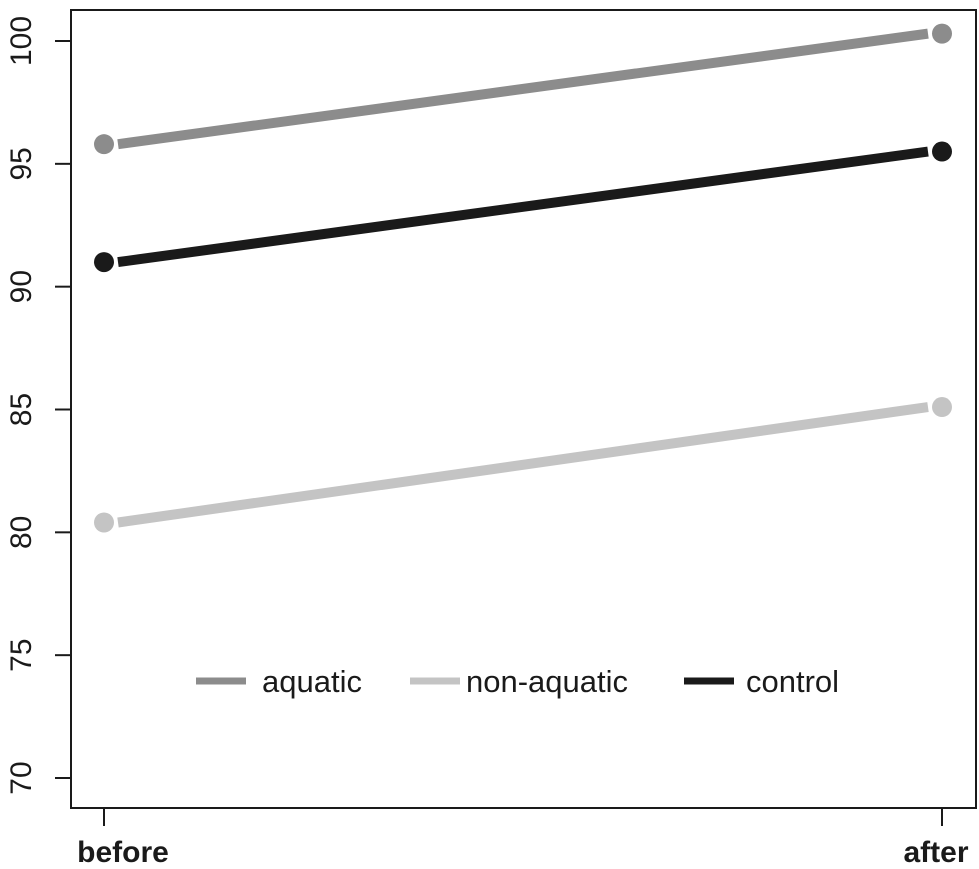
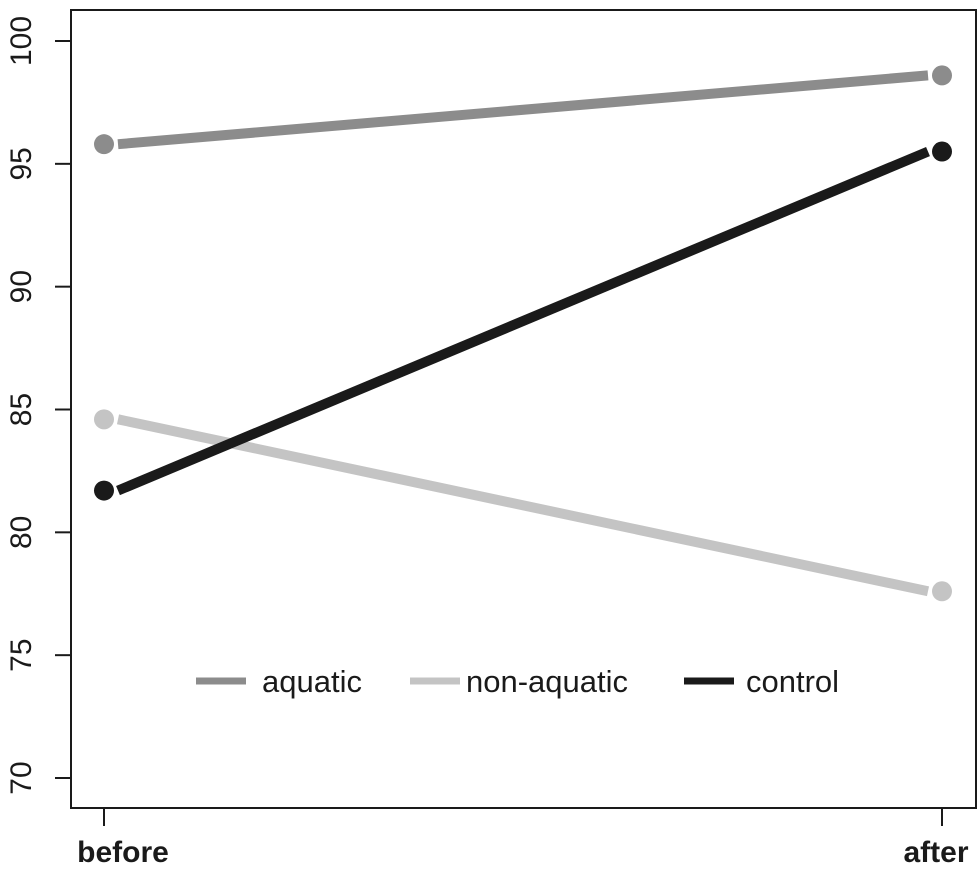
non-aquatic/before: 80.4 -> 84.6
control/before: 91.0 -> 81.7
aquatic/after: 100.3 -> 98.6
non-aquatic/after: 85.1 -> 77.6
